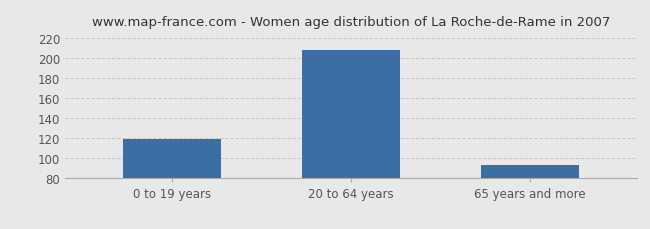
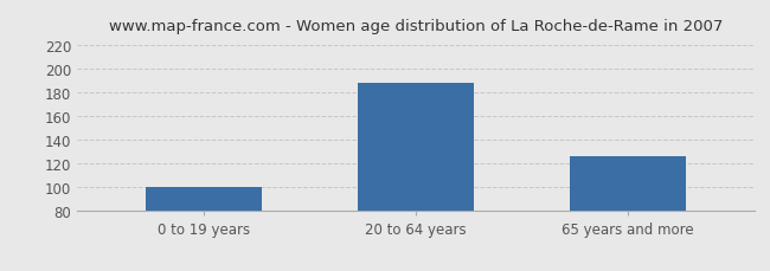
0 to 19 years: 119 -> 100
20 to 64 years: 208 -> 188
65 years and more: 93 -> 126
